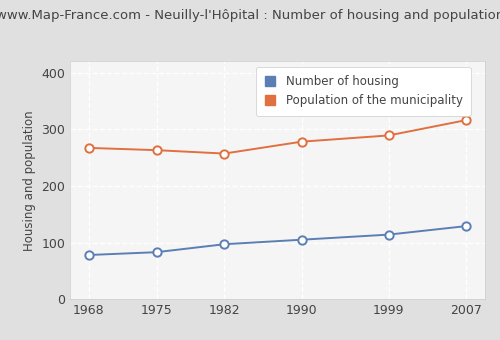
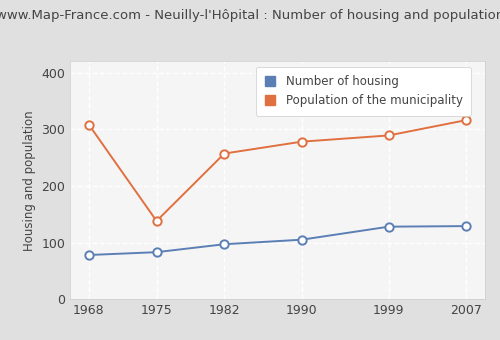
Population of the municipality/1968: 267 -> 308
Population of the municipality/1975: 263 -> 138
Number of housing/1999: 114 -> 128
